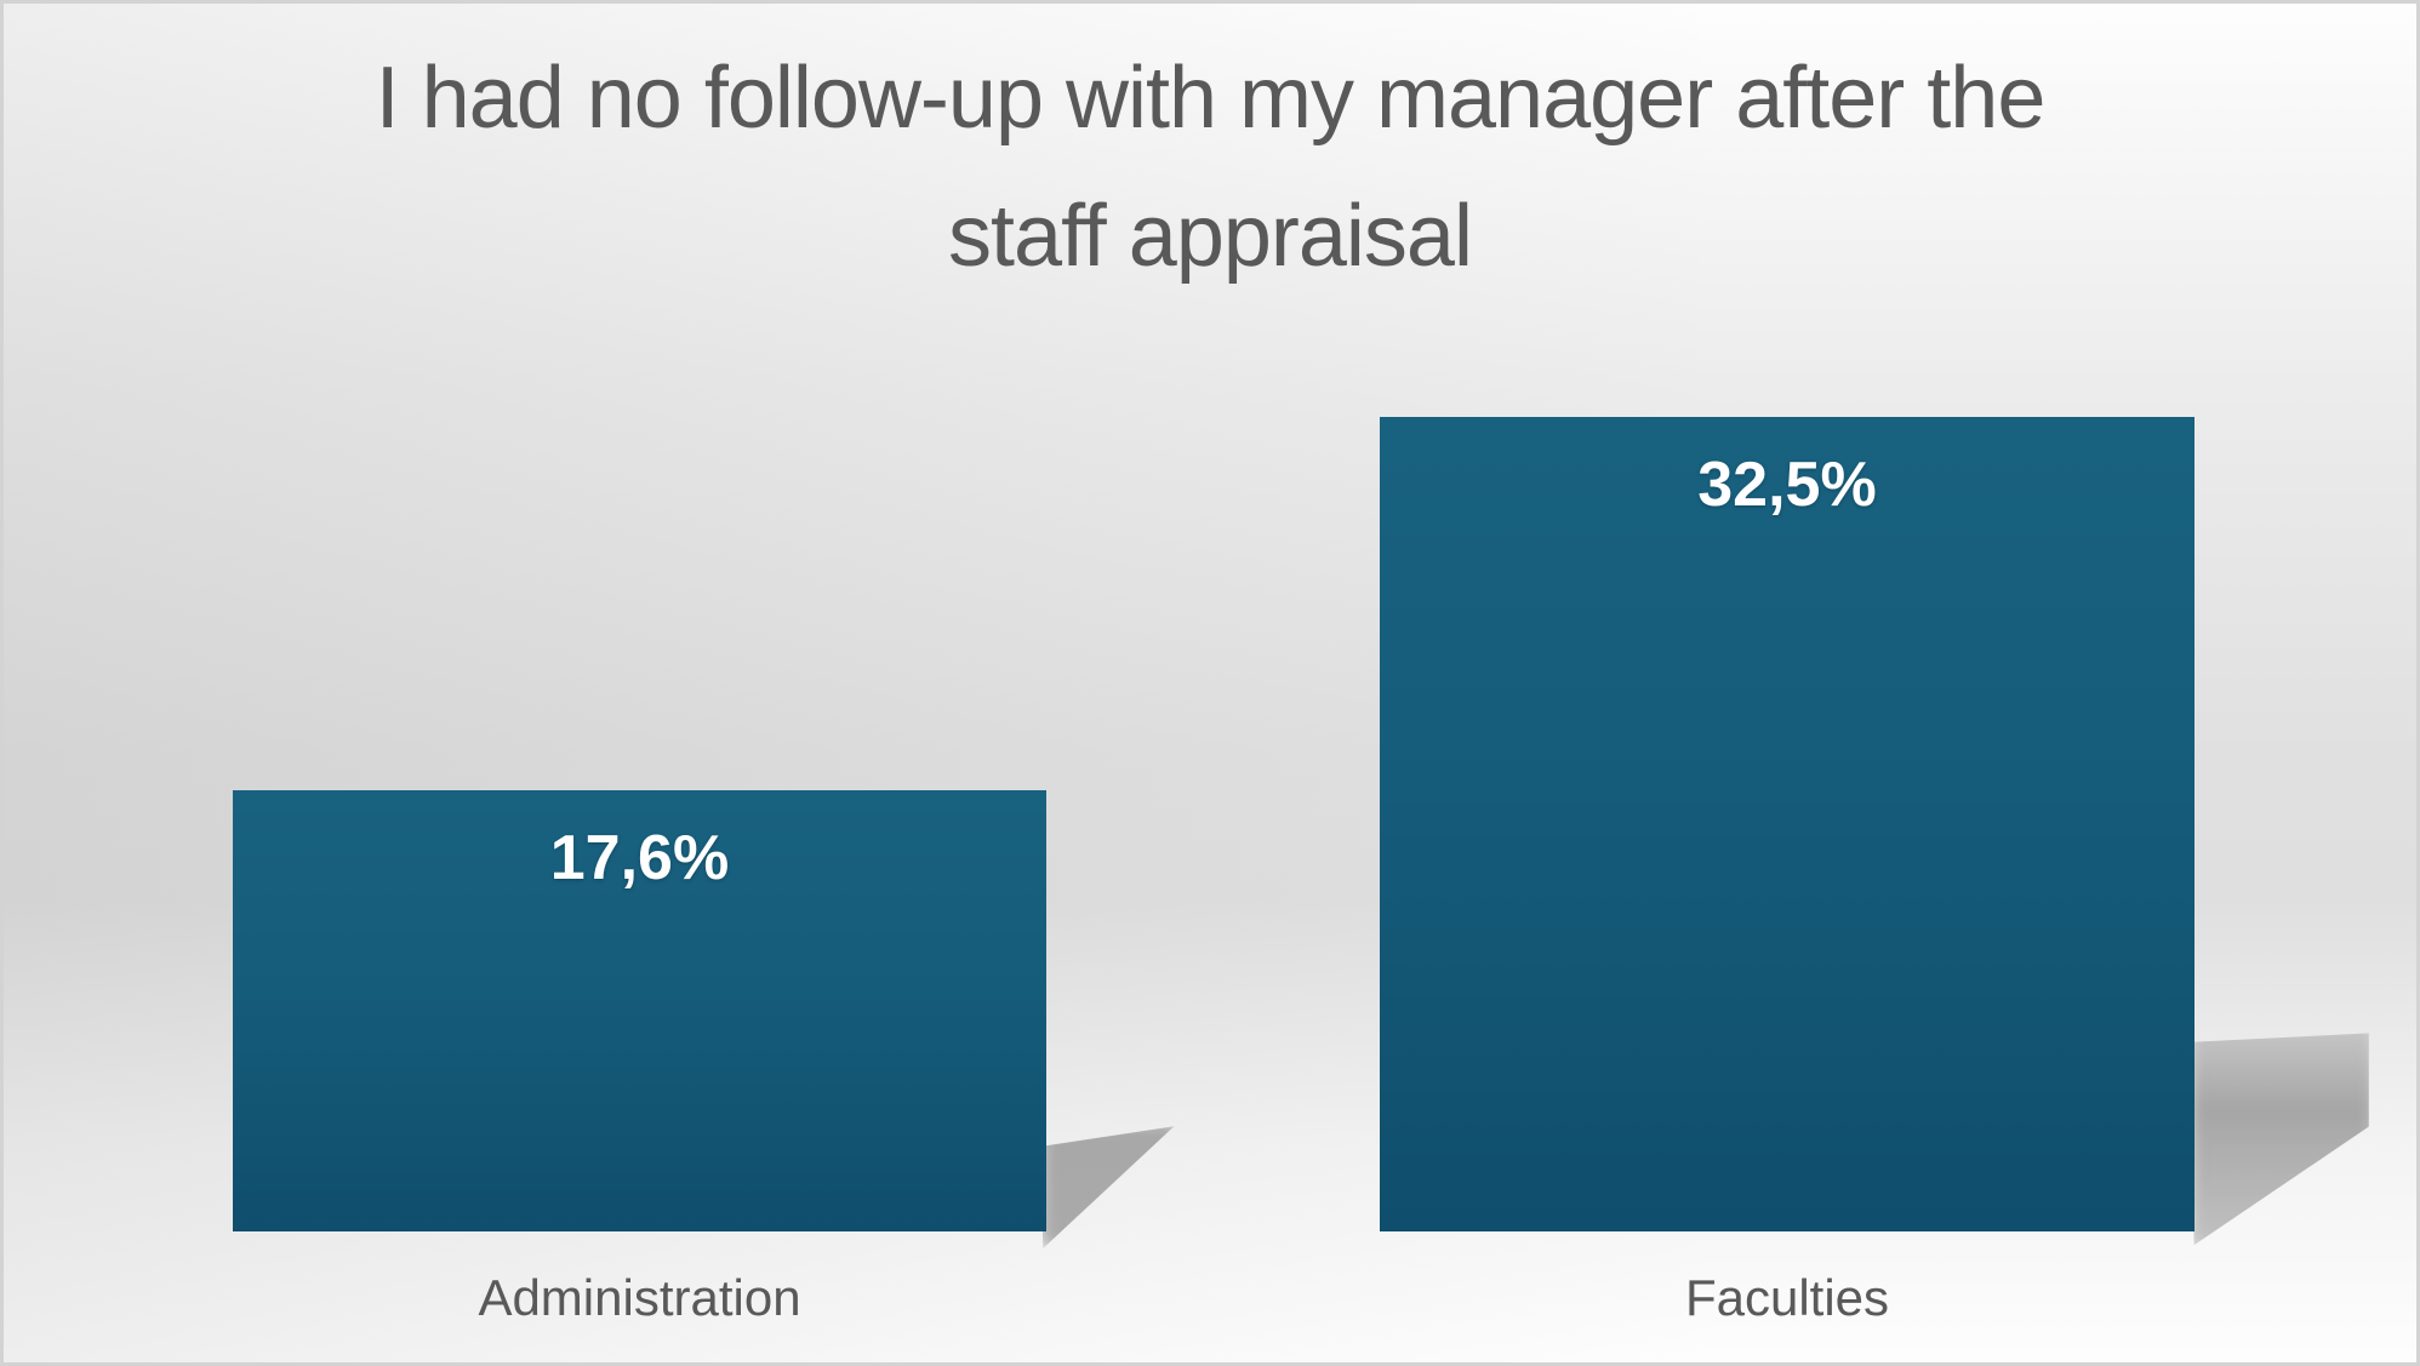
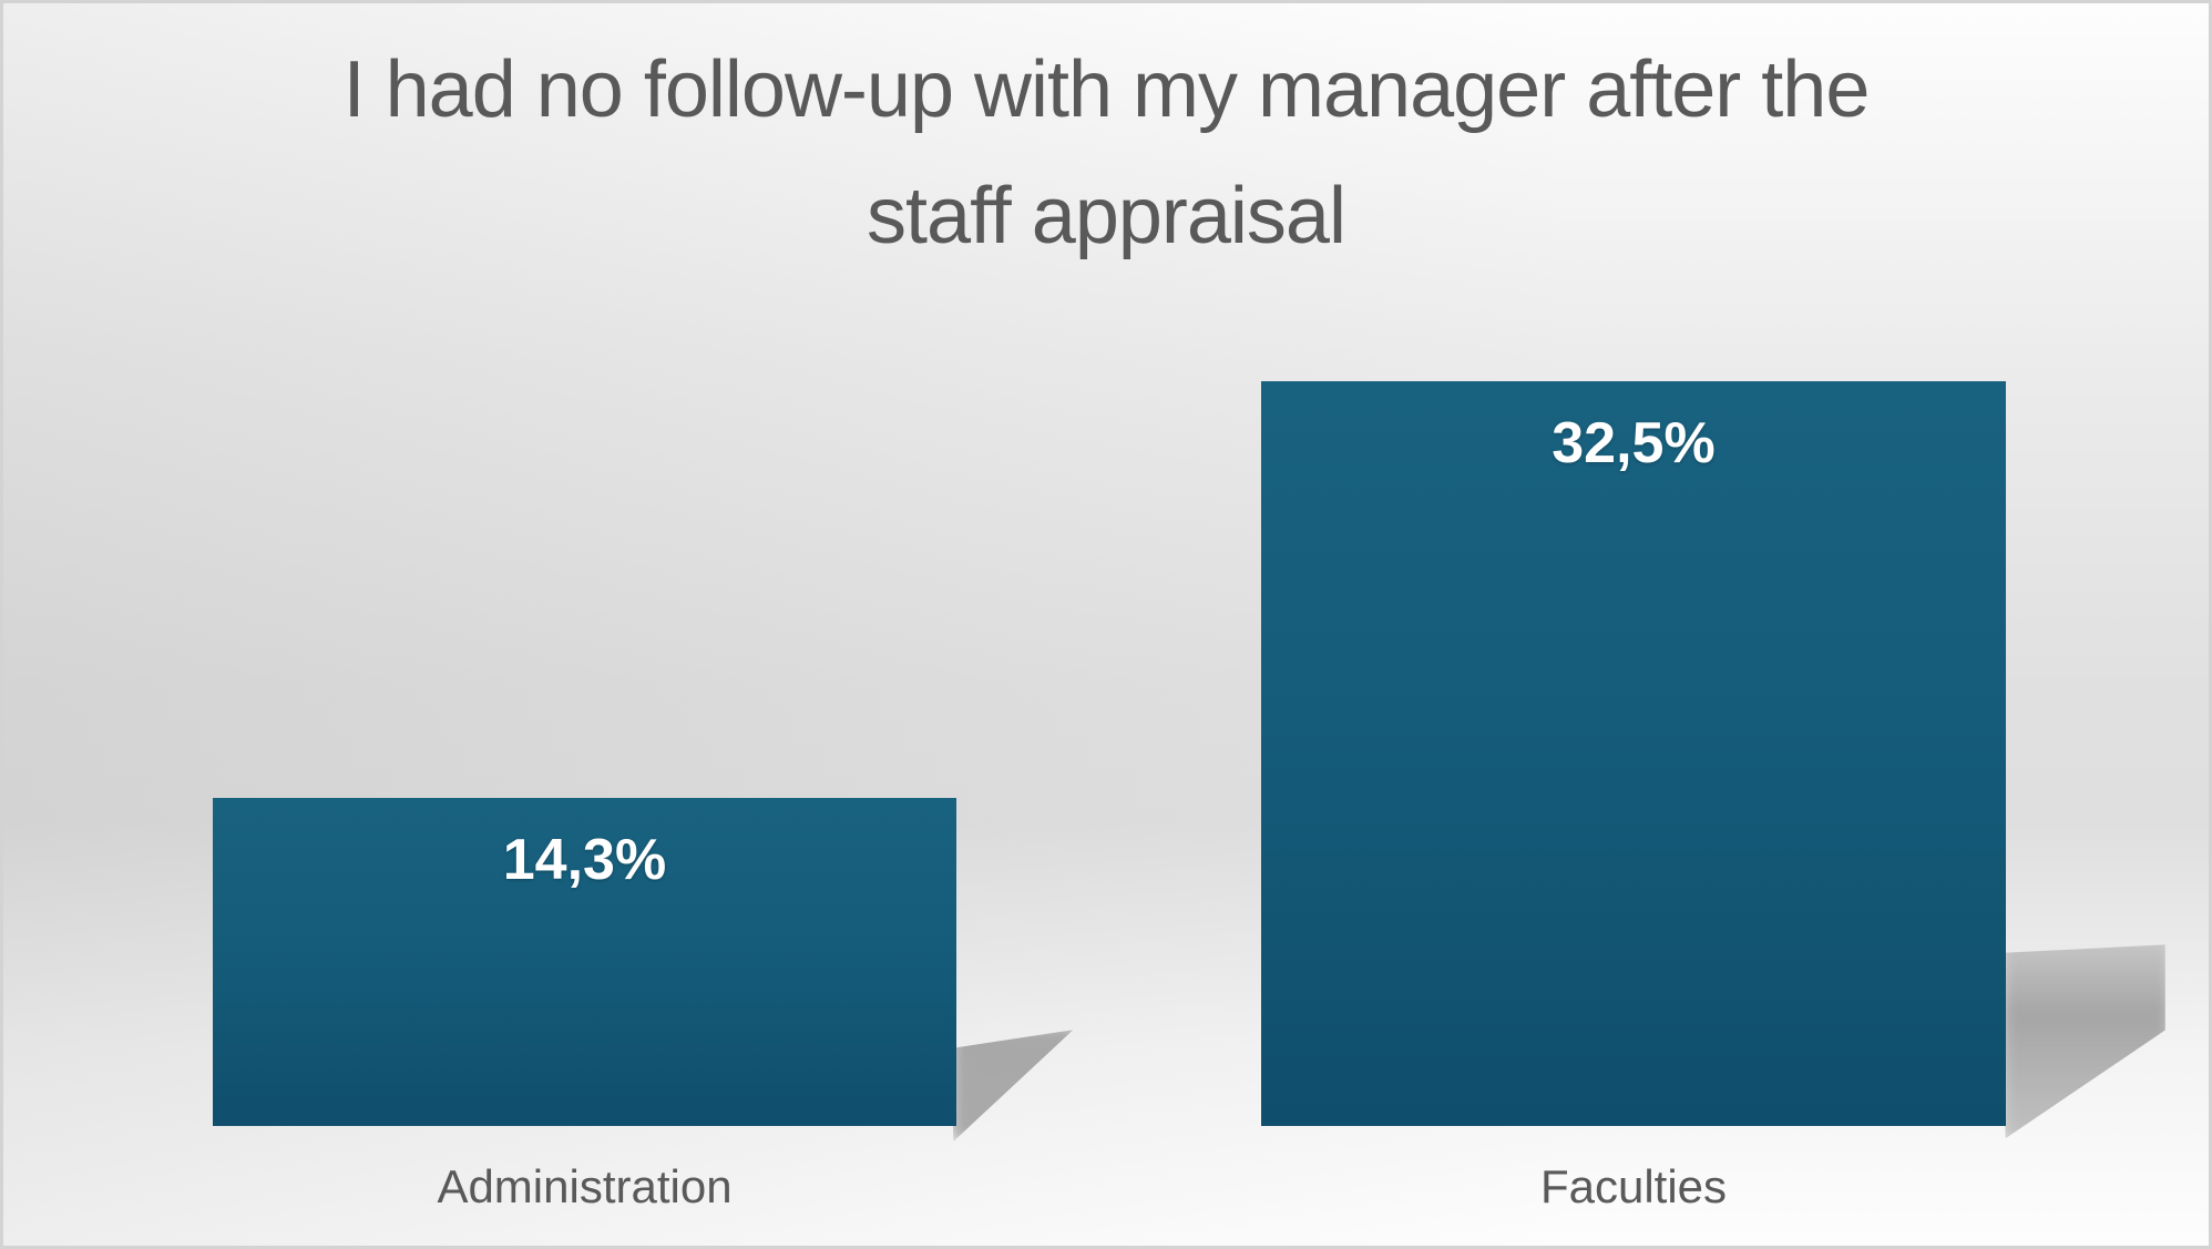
Administration: 17,6% -> 14,3%
